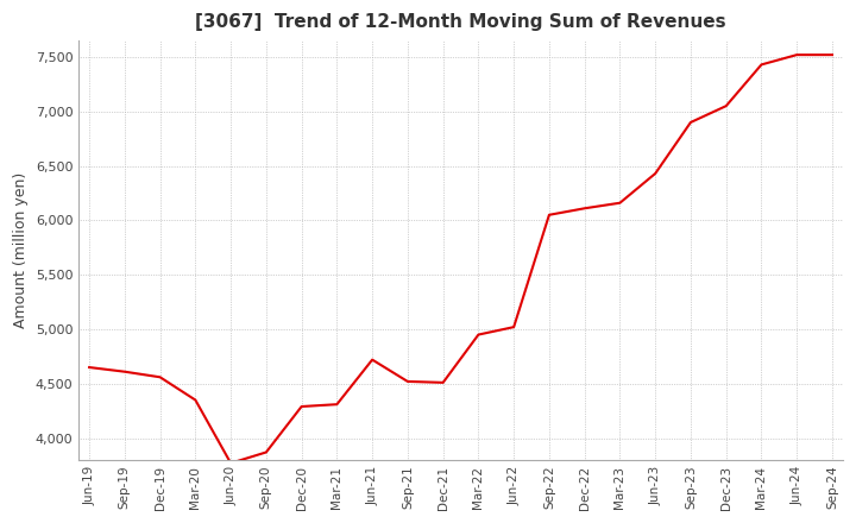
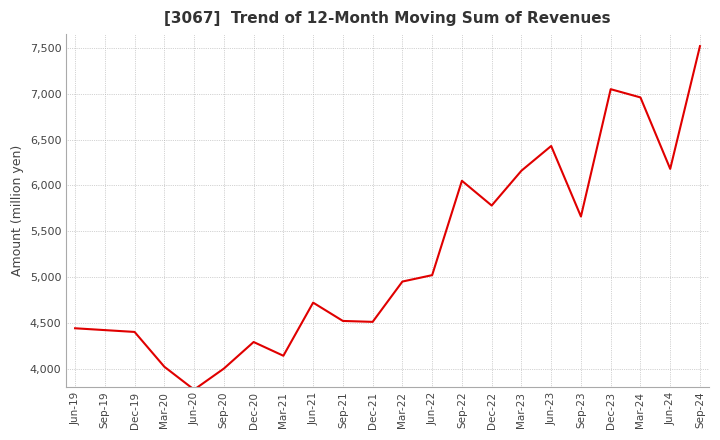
Jun-19: 4,650 -> 4,440
Sep-19: 4,610 -> 4,420
Dec-19: 4,560 -> 4,400
Mar-20: 4,350 -> 4,020
Sep-20: 3,870 -> 4,000
Mar-21: 4,310 -> 4,140
Dec-22: 6,110 -> 5,780
Sep-23: 6,900 -> 5,660
Mar-24: 7,430 -> 6,960
Jun-24: 7,520 -> 6,180
